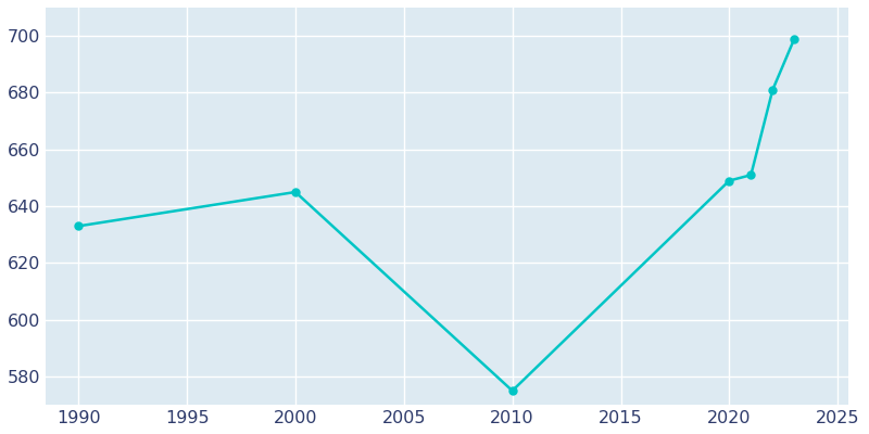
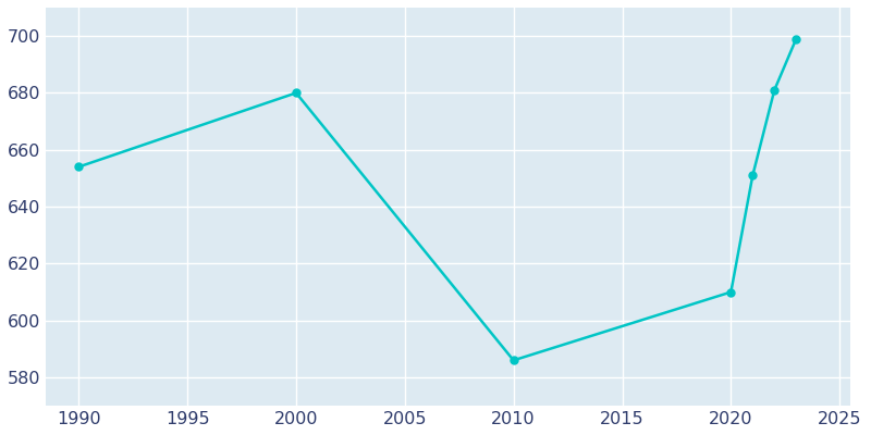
1990: 633 -> 654
2000: 645 -> 680
2010: 575 -> 586
2020: 649 -> 610
